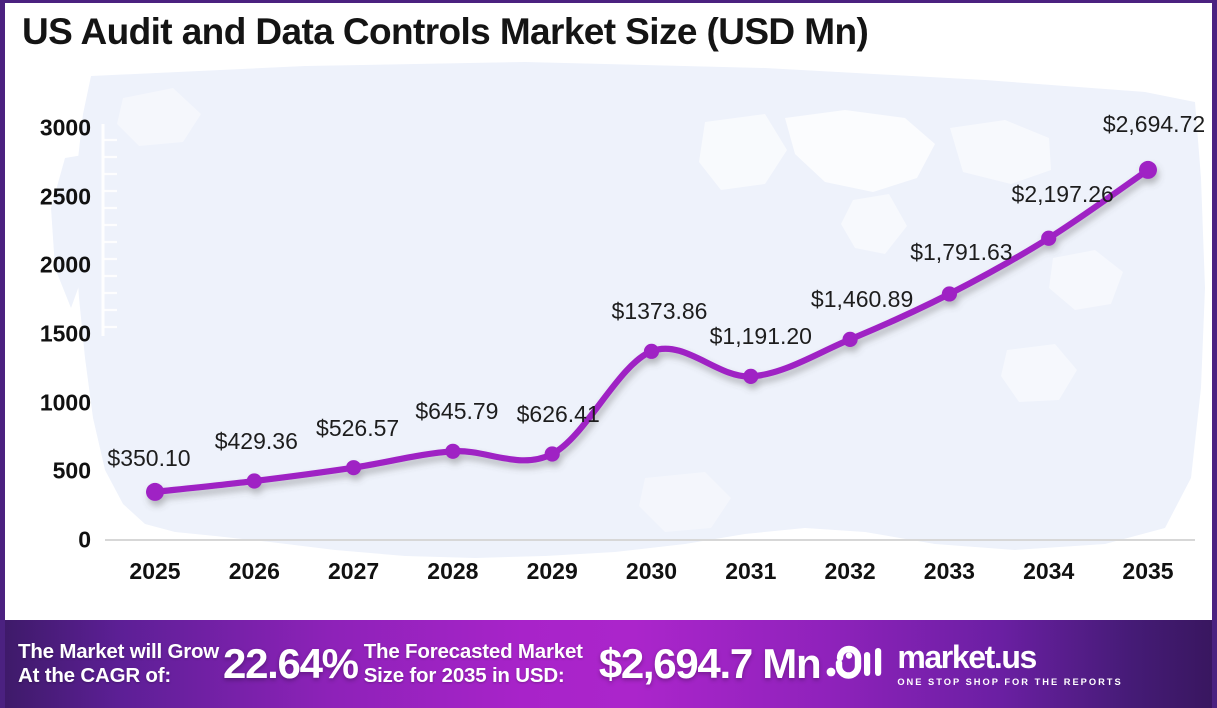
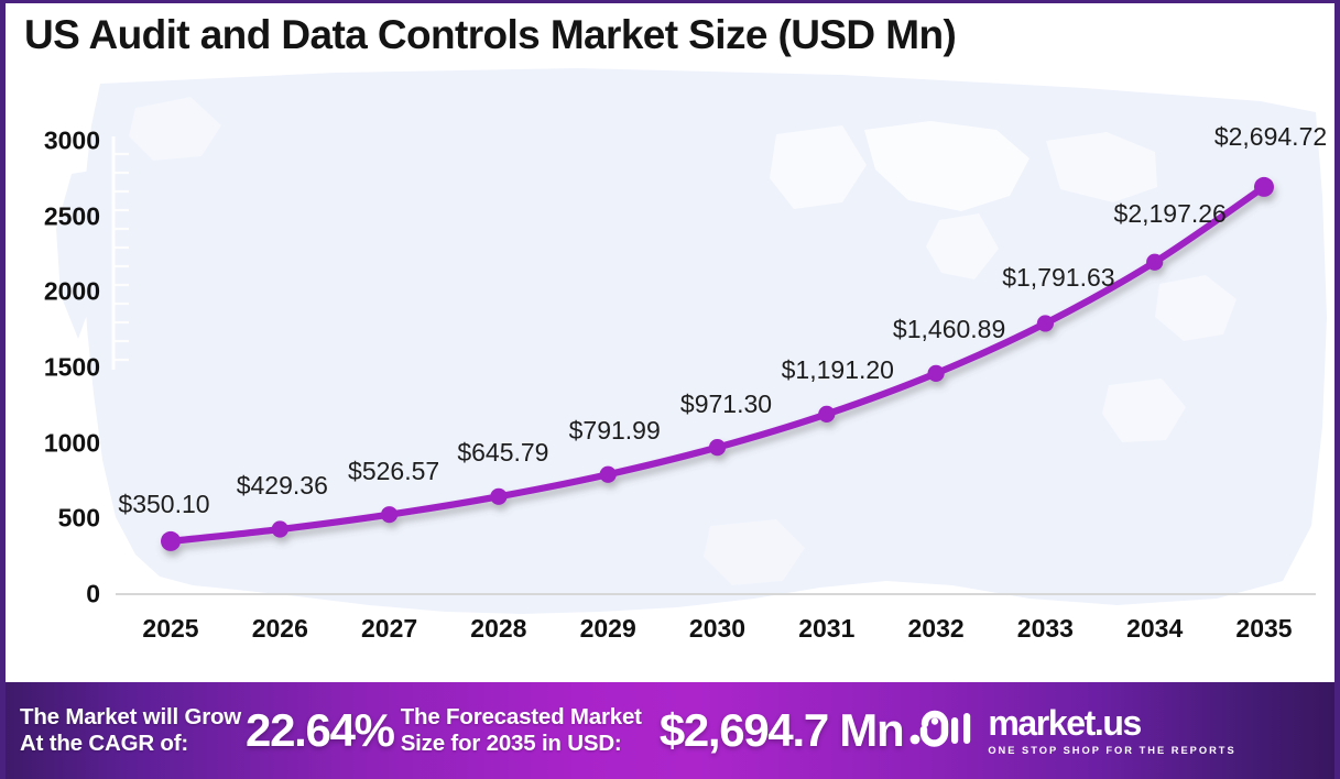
2029: $626.41 -> $791.99
2030: $1373.86 -> $971.30
